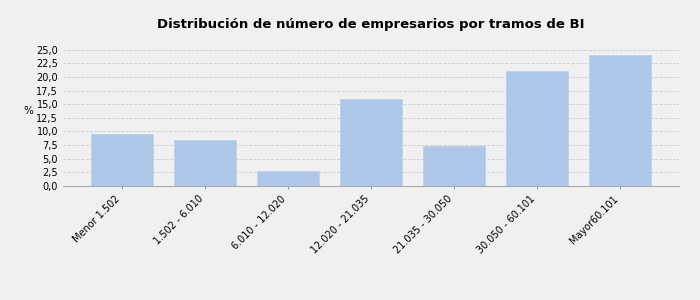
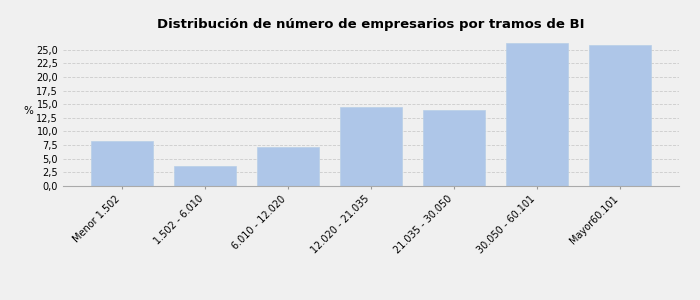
Menor 1.502: 9,6 -> 8,3
1.502 - 6.010: 8,4 -> 3,7
6.010 - 12.020: 2,8 -> 7,1
12.020 - 21.035: 16,0 -> 14,5
21.035 - 30.050: 7,4 -> 14,0
30.050 - 60.101: 21,0 -> 26,2
Mayor60.101: 24,0 -> 25,9
